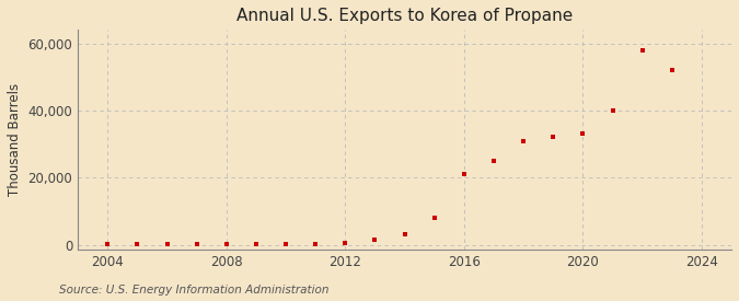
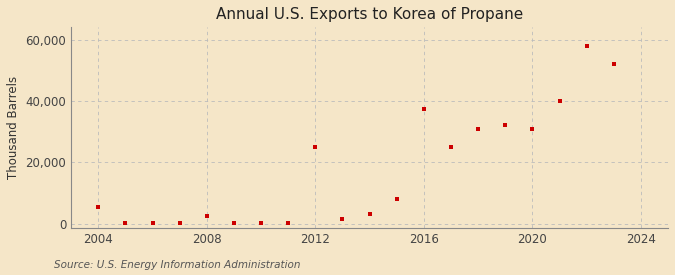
2004: 100 -> 5,500
2008: 100 -> 2,500
2012: 400 -> 25,000
2016: 21,000 -> 37,500
2020: 33,000 -> 31,000
